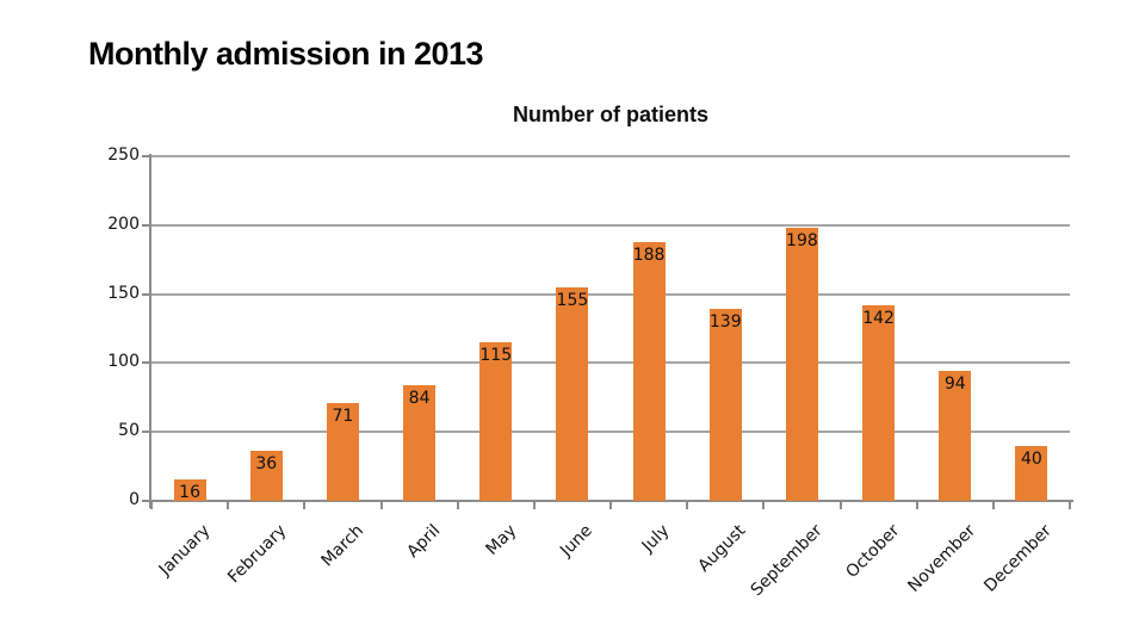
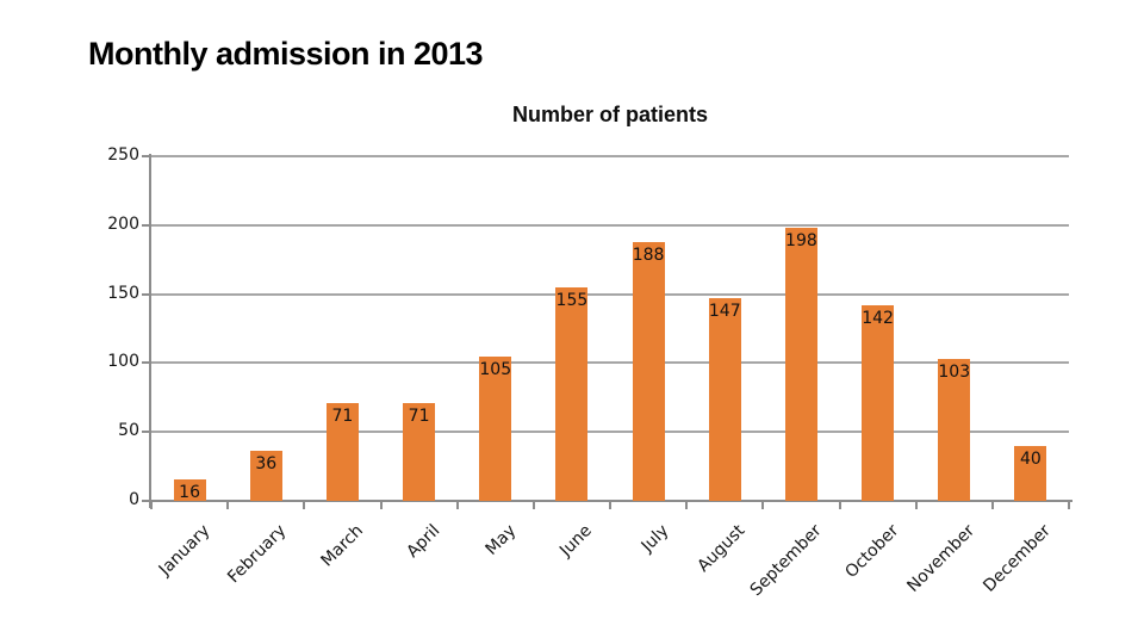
April: 84 -> 71
May: 115 -> 105
August: 139 -> 147
November: 94 -> 103
